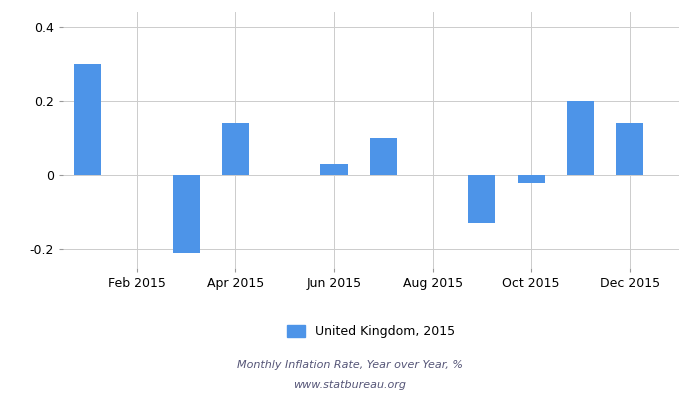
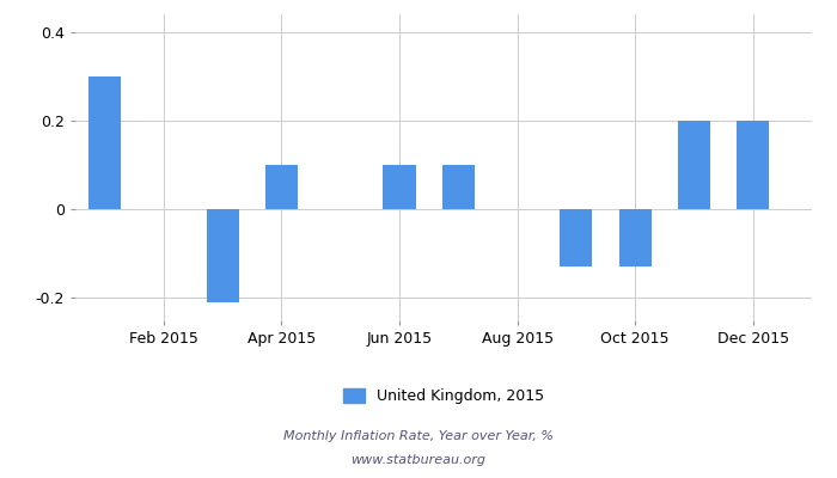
Apr 2015: 0.14 -> 0.10
Jun 2015: 0.03 -> 0.10
Oct 2015: -0.02 -> -0.13
Dec 2015: 0.14 -> 0.20
